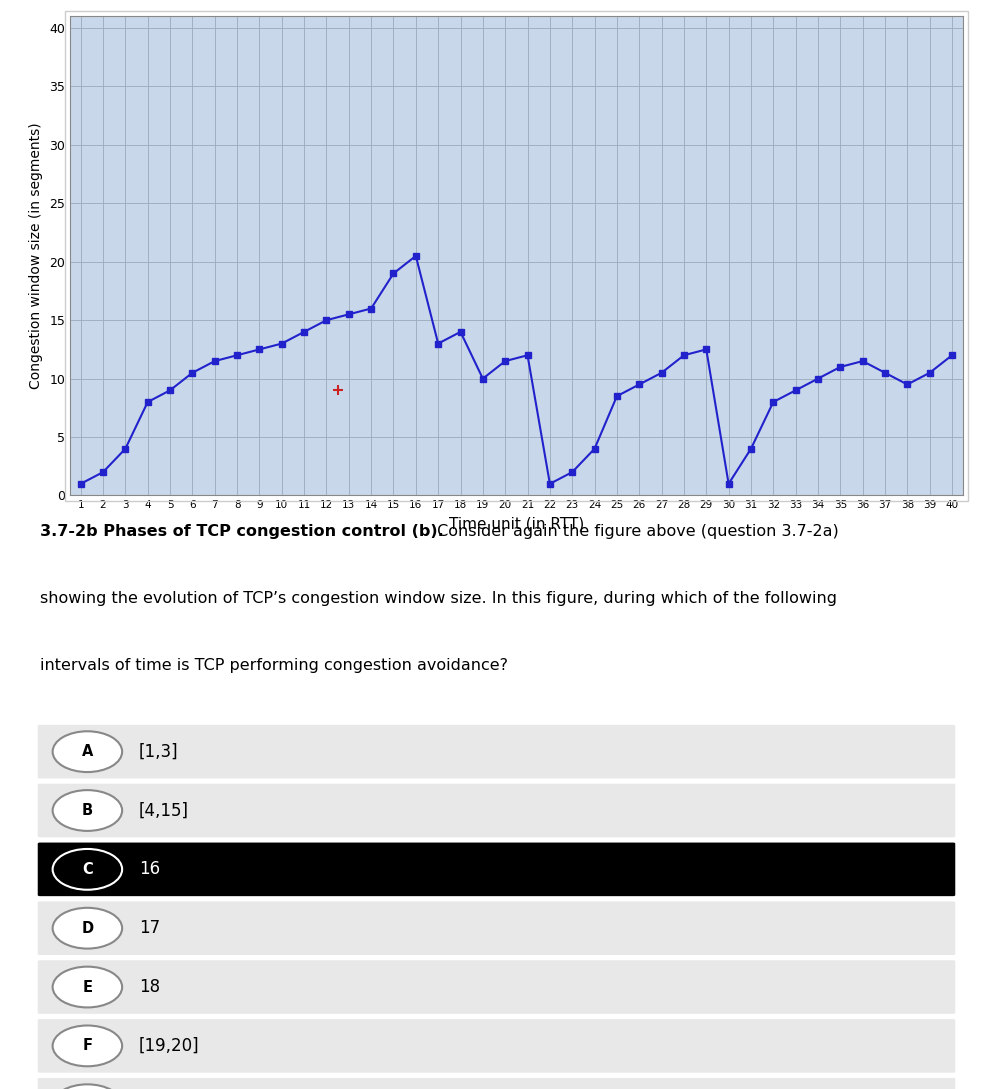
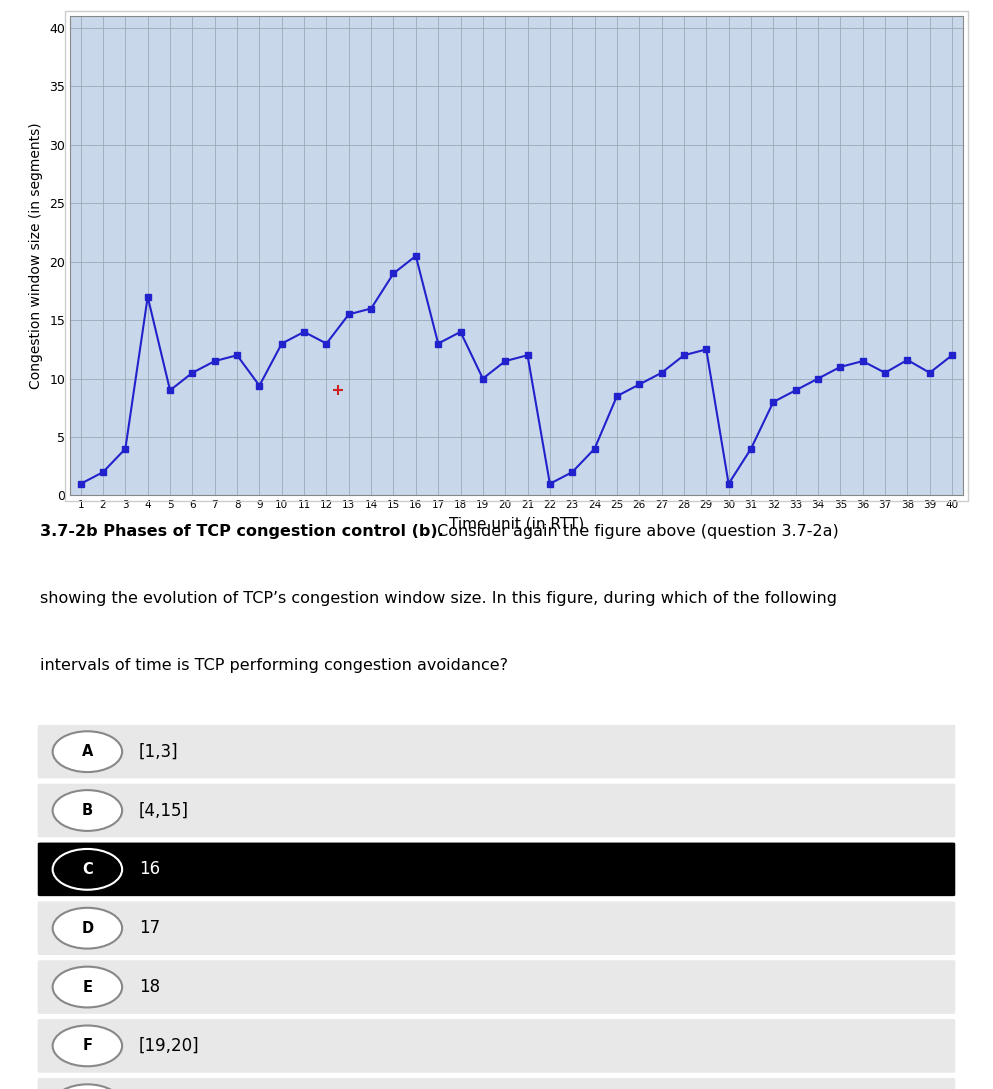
4: 8.0 -> 17.0
9: 12.5 -> 9.4
12: 15.0 -> 13.0
38: 9.5 -> 11.6
